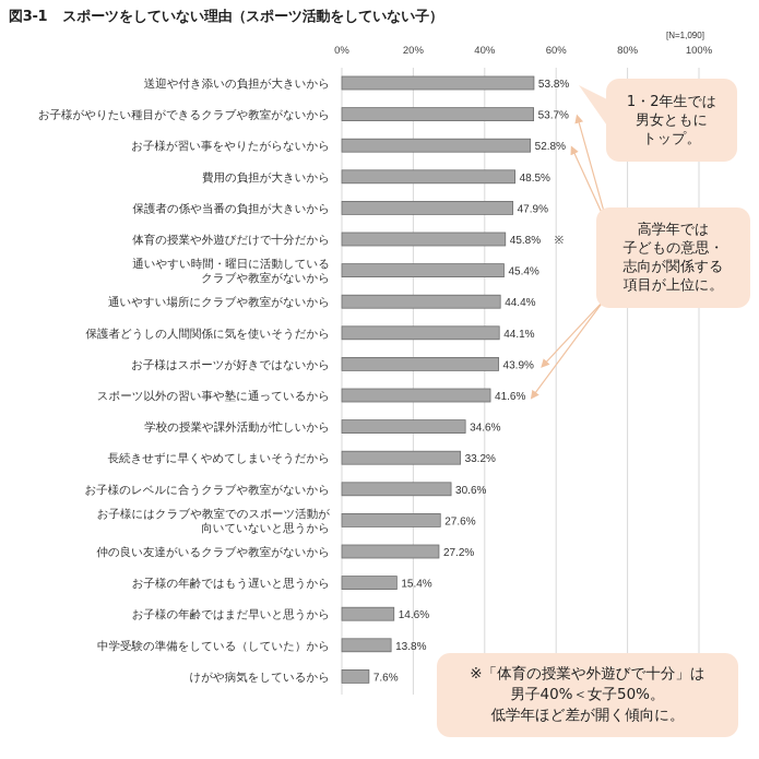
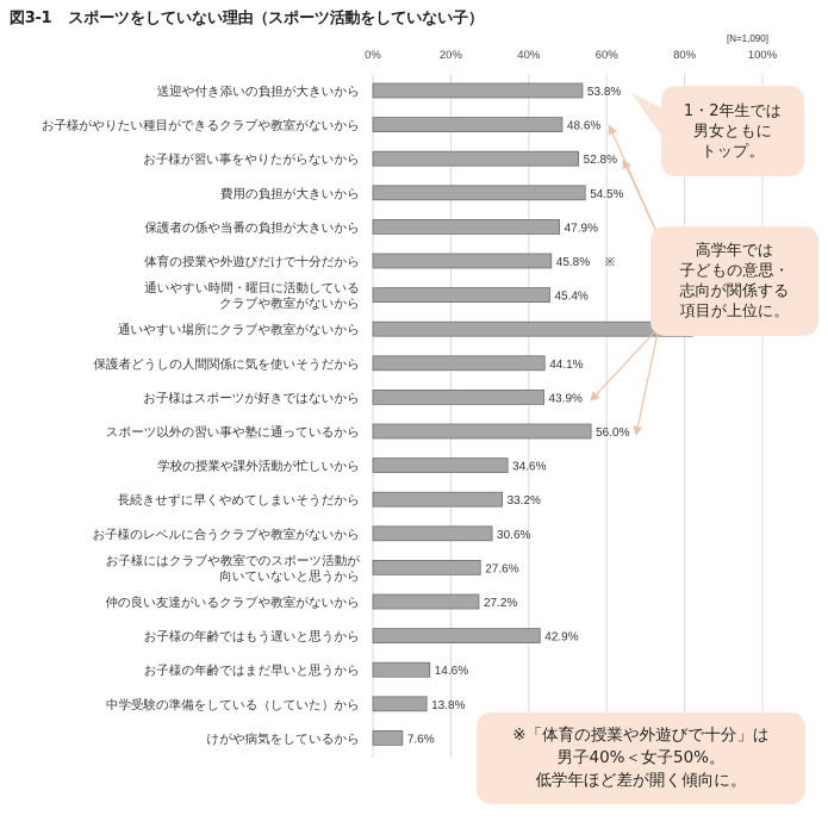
お子様がやりたい種目ができるクラブや教室がないから: 53.7% -> 48.6%
費用の負担が大きいから: 48.5% -> 54.5%
通いやすい場所にクラブや教室がないから: 44.4% -> 82.0%
スポーツ以外の習い事や塾に通っているから: 41.6% -> 56.0%
お子様の年齢ではもう遅いと思うから: 15.4% -> 42.9%
